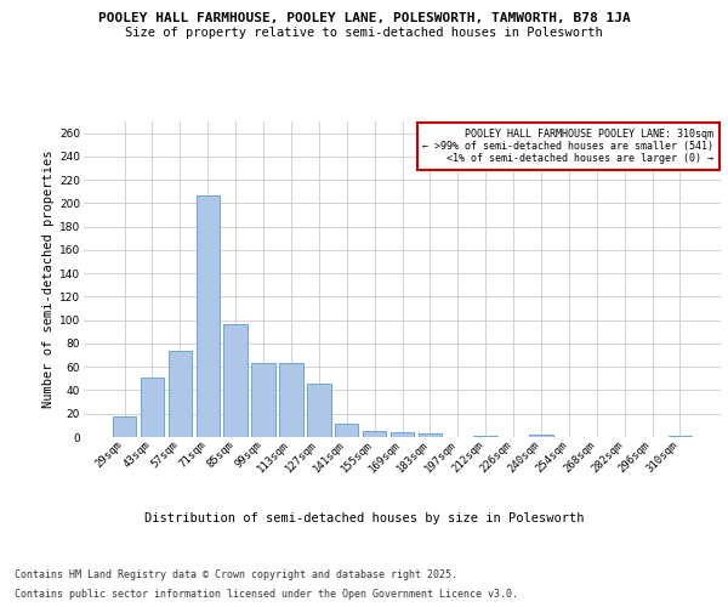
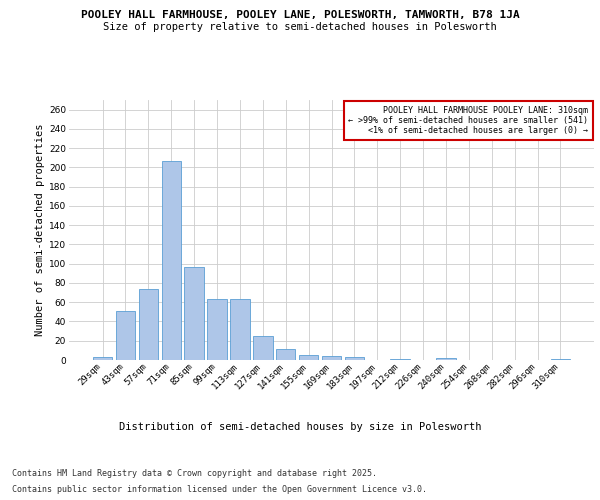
29sqm: 18 -> 3
127sqm: 46 -> 25
